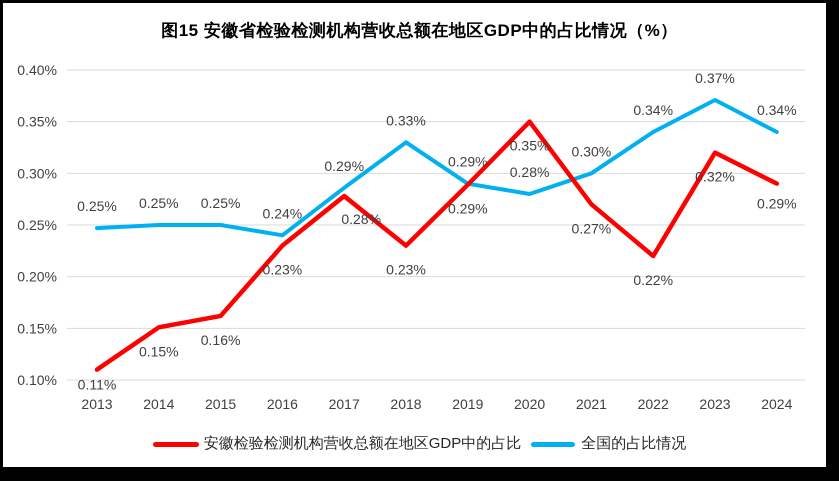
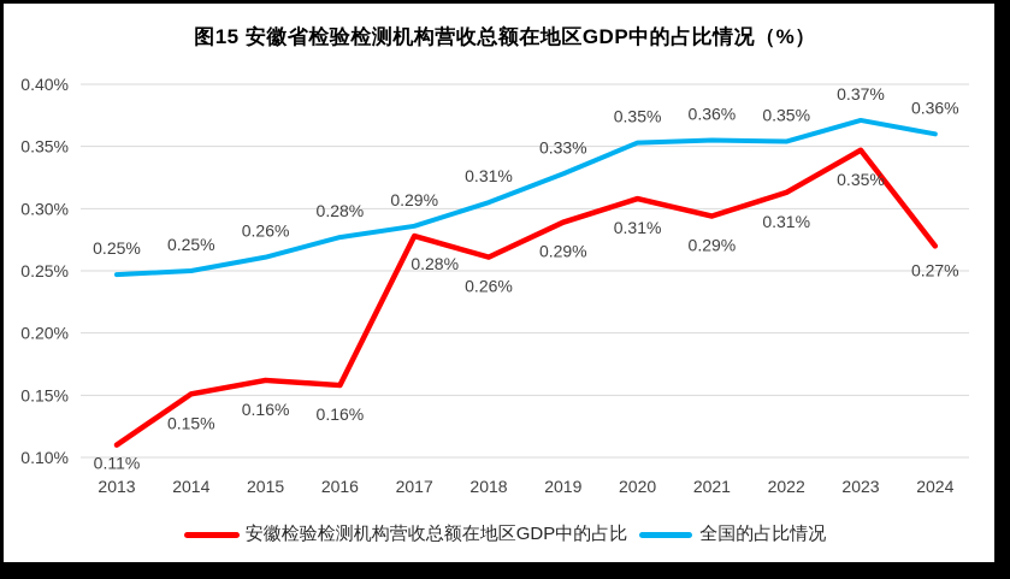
全国的占比情况/2015: 0.25% -> 0.26%
安徽检验检测机构营收总额在地区GDP中的占比/2016: 0.23% -> 0.16%
全国的占比情况/2016: 0.24% -> 0.28%
安徽检验检测机构营收总额在地区GDP中的占比/2018: 0.23% -> 0.26%
全国的占比情况/2018: 0.33% -> 0.31%
全国的占比情况/2019: 0.29% -> 0.33%
安徽检验检测机构营收总额在地区GDP中的占比/2020: 0.35% -> 0.31%
全国的占比情况/2020: 0.28% -> 0.35%
安徽检验检测机构营收总额在地区GDP中的占比/2021: 0.27% -> 0.29%
全国的占比情况/2021: 0.30% -> 0.36%
安徽检验检测机构营收总额在地区GDP中的占比/2022: 0.22% -> 0.31%
全国的占比情况/2022: 0.34% -> 0.35%
安徽检验检测机构营收总额在地区GDP中的占比/2023: 0.32% -> 0.35%
安徽检验检测机构营收总额在地区GDP中的占比/2024: 0.29% -> 0.27%
全国的占比情况/2024: 0.34% -> 0.36%
